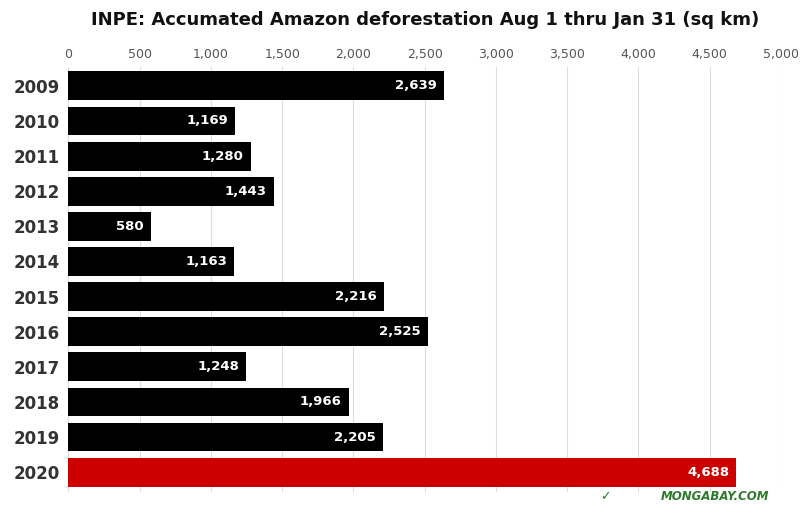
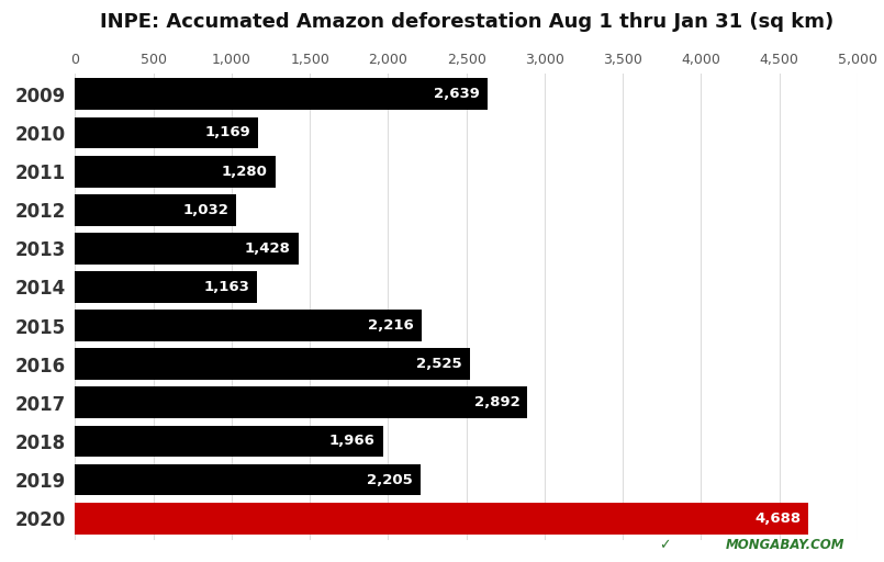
2012: 1,443 -> 1,032
2013: 580 -> 1,428
2017: 1,248 -> 2,892
